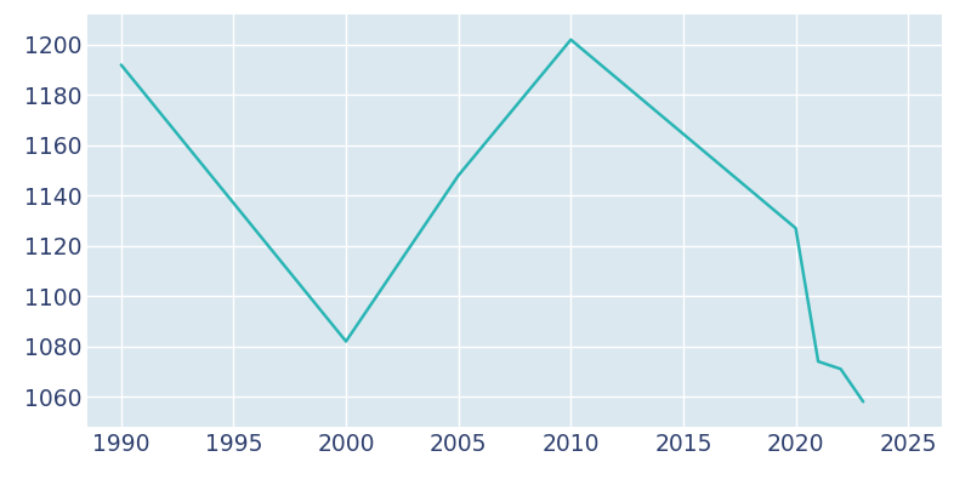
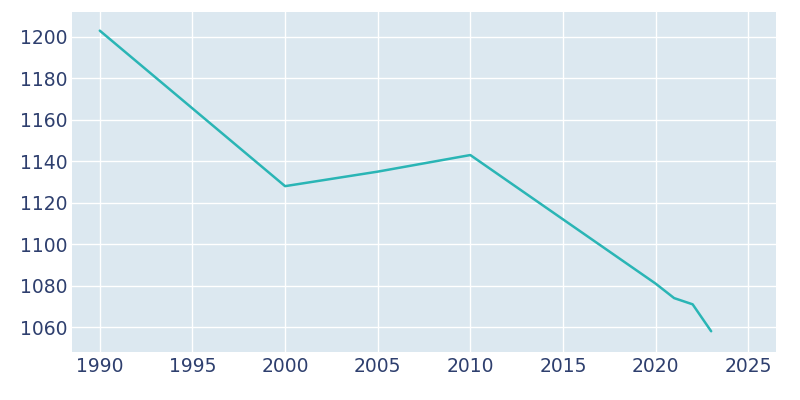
1990: 1192 -> 1203
2000: 1082 -> 1128
2005: 1148 -> 1135
2010: 1202 -> 1143
2020: 1127 -> 1081
